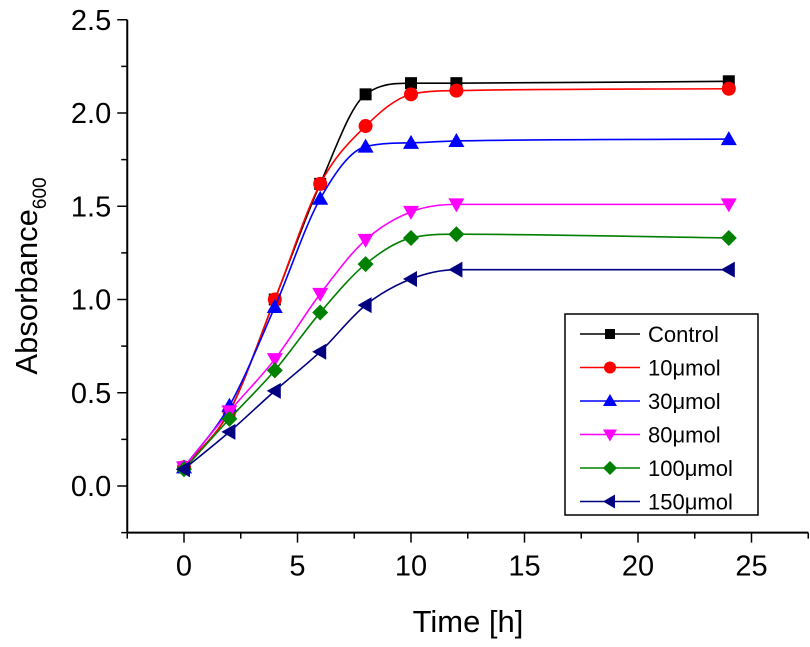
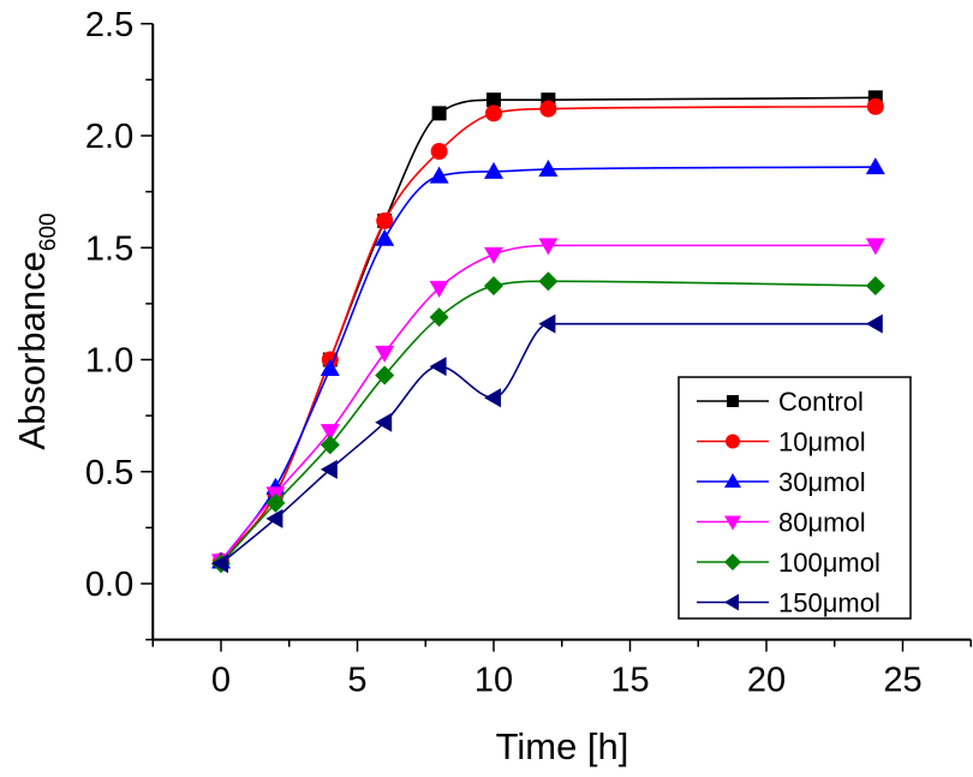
150μmol/10: 1.11 -> 0.83
